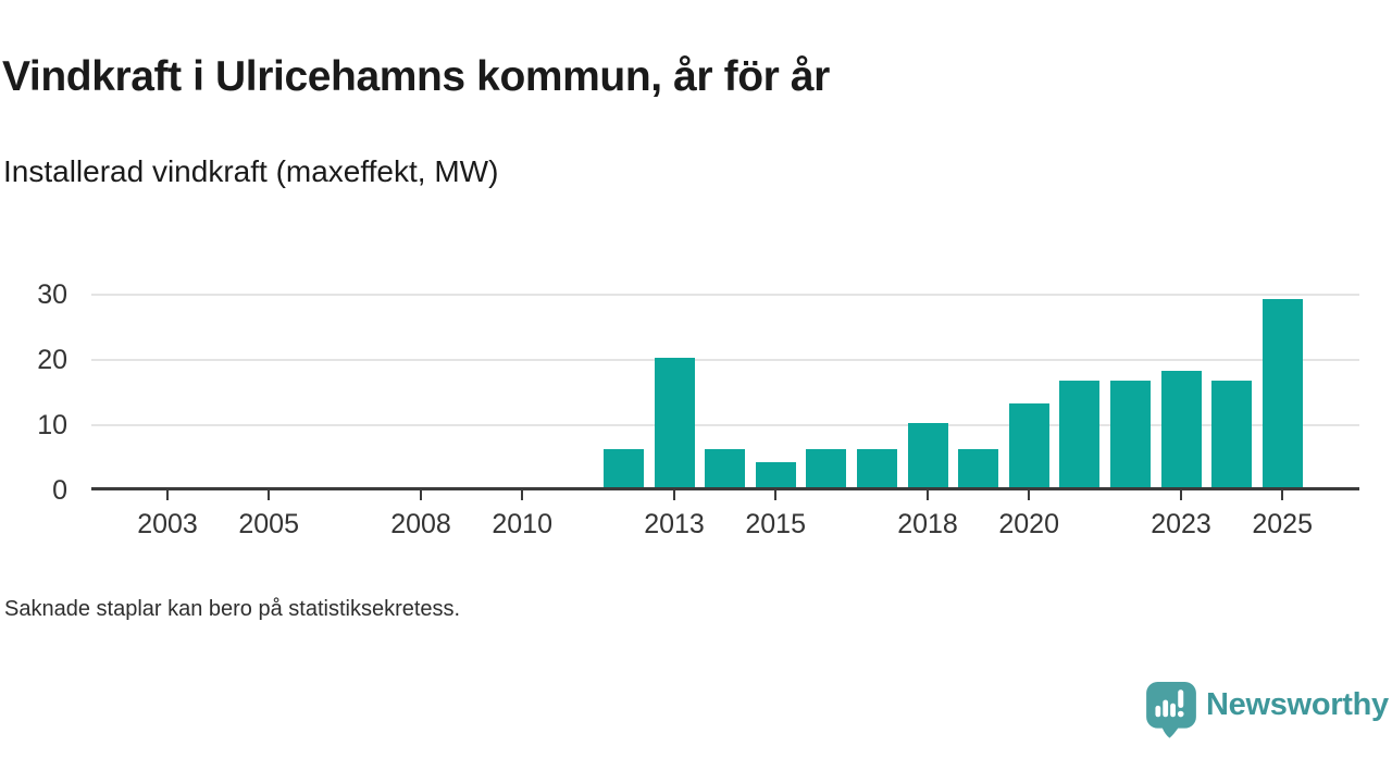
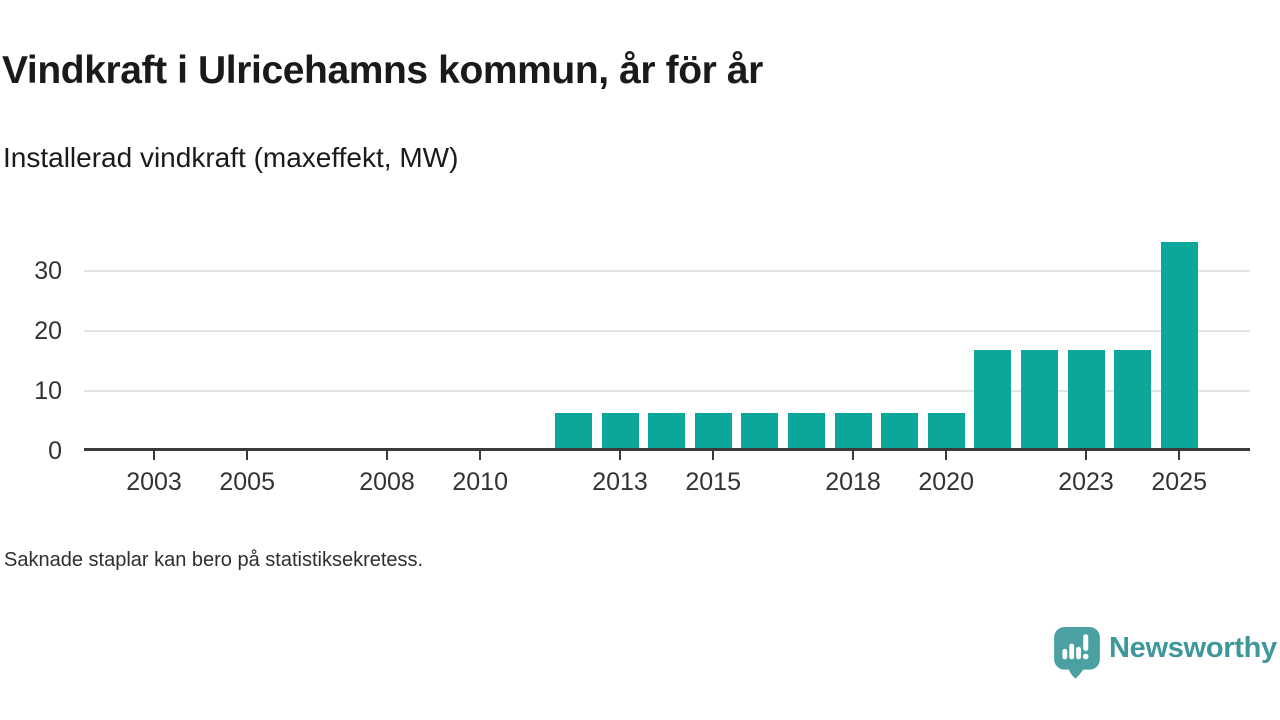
2013: 20 -> 6
2015: 4 -> 6
2018: 10 -> 6
2020: 13 -> 6
2023: 18 -> 16
2025: 29 -> 34
